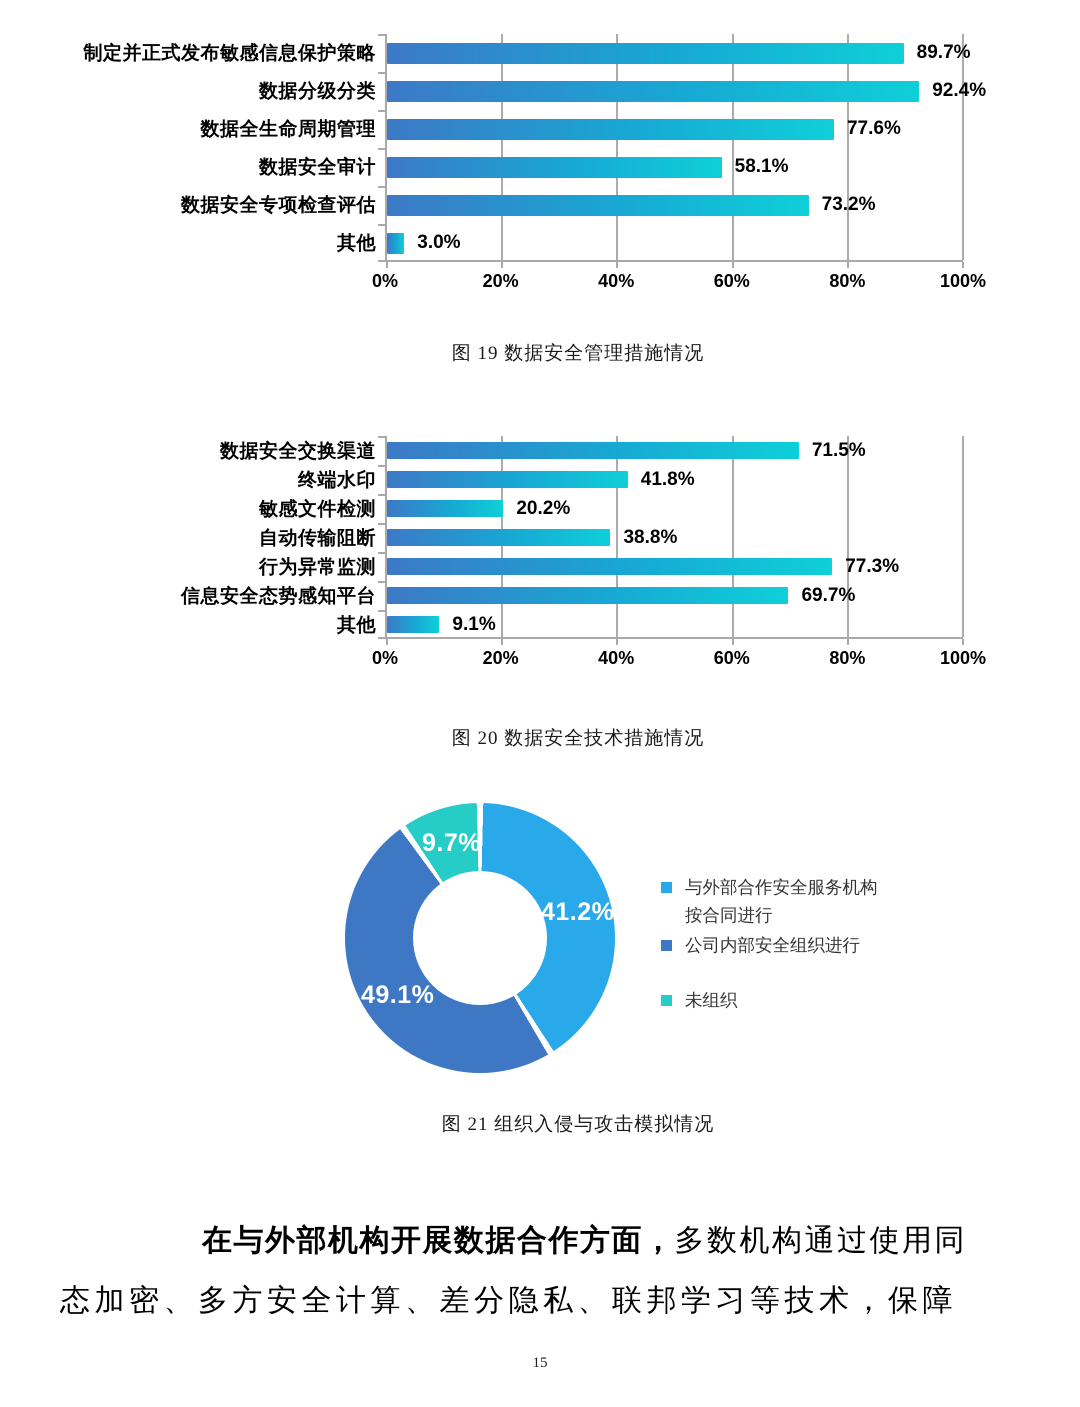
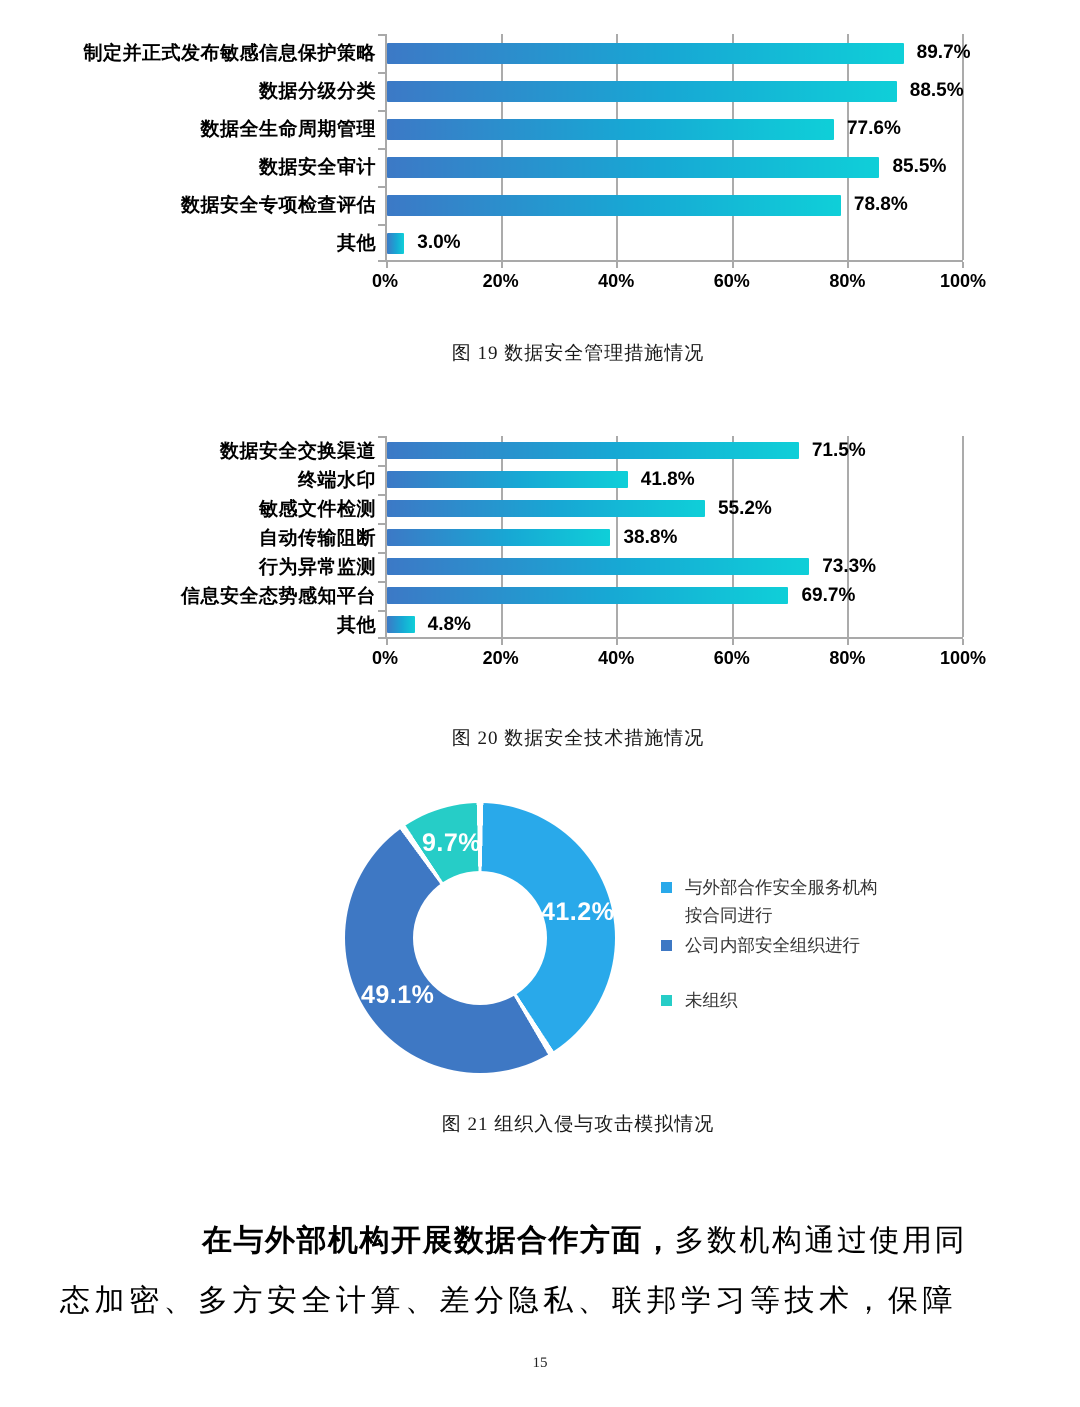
图 19 数据安全管理措施情况/数据分级分类: 92.4% -> 88.5%
图 19 数据安全管理措施情况/数据安全审计: 58.1% -> 85.5%
图 19 数据安全管理措施情况/数据安全专项检查评估: 73.2% -> 78.8%
图 20 数据安全技术措施情况/敏感文件检测: 20.2% -> 55.2%
图 20 数据安全技术措施情况/行为异常监测: 77.3% -> 73.3%
图 20 数据安全技术措施情况/其他: 9.1% -> 4.8%
